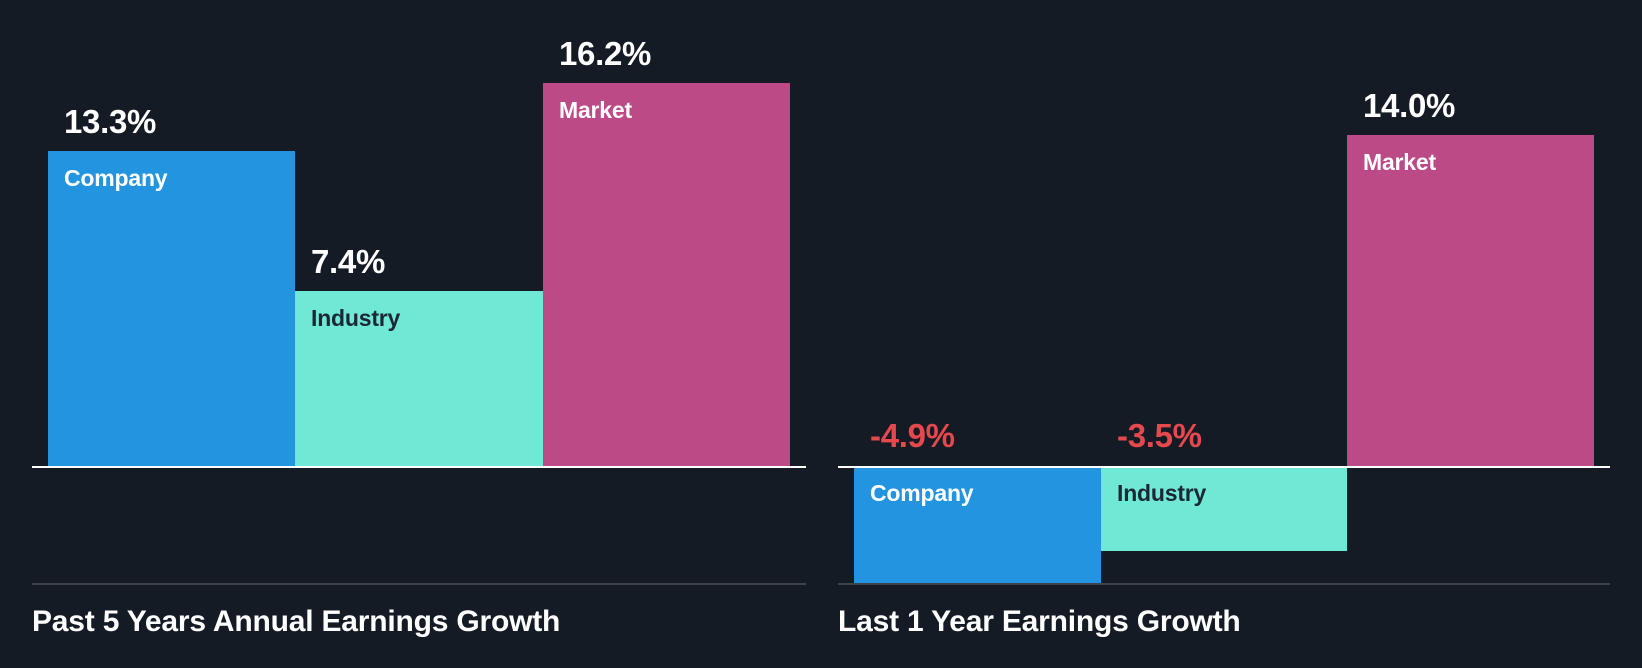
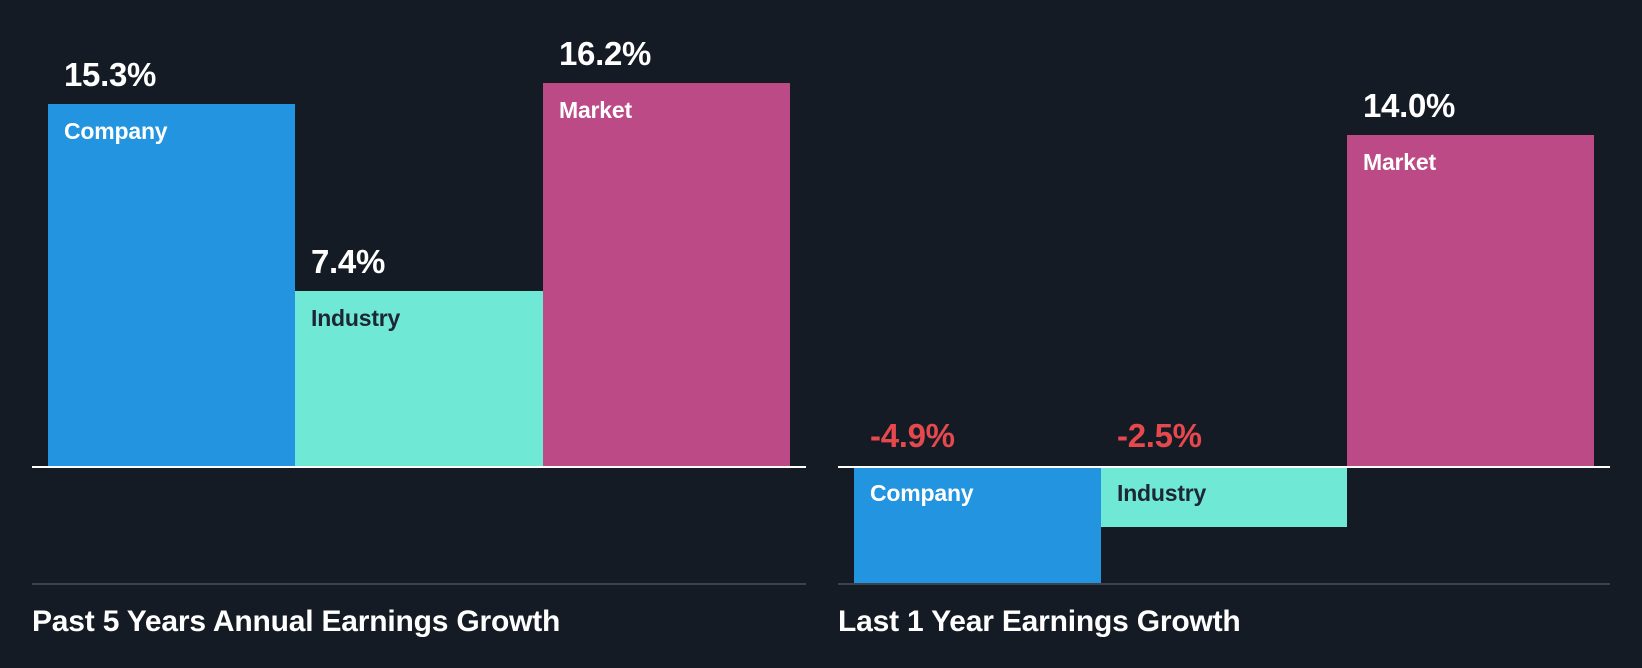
Past 5 Years Annual Earnings Growth/Company: 13.3% -> 15.3%
Last 1 Year Earnings Growth/Industry: -3.5% -> -2.5%
